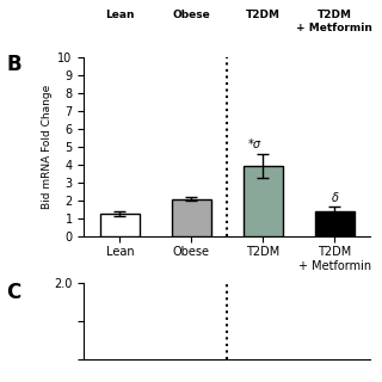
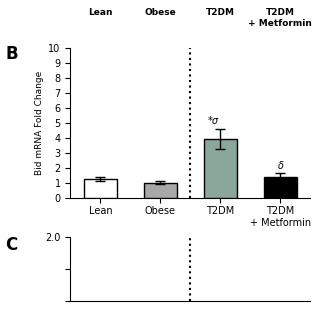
Obese: 2.1 -> 1.1
